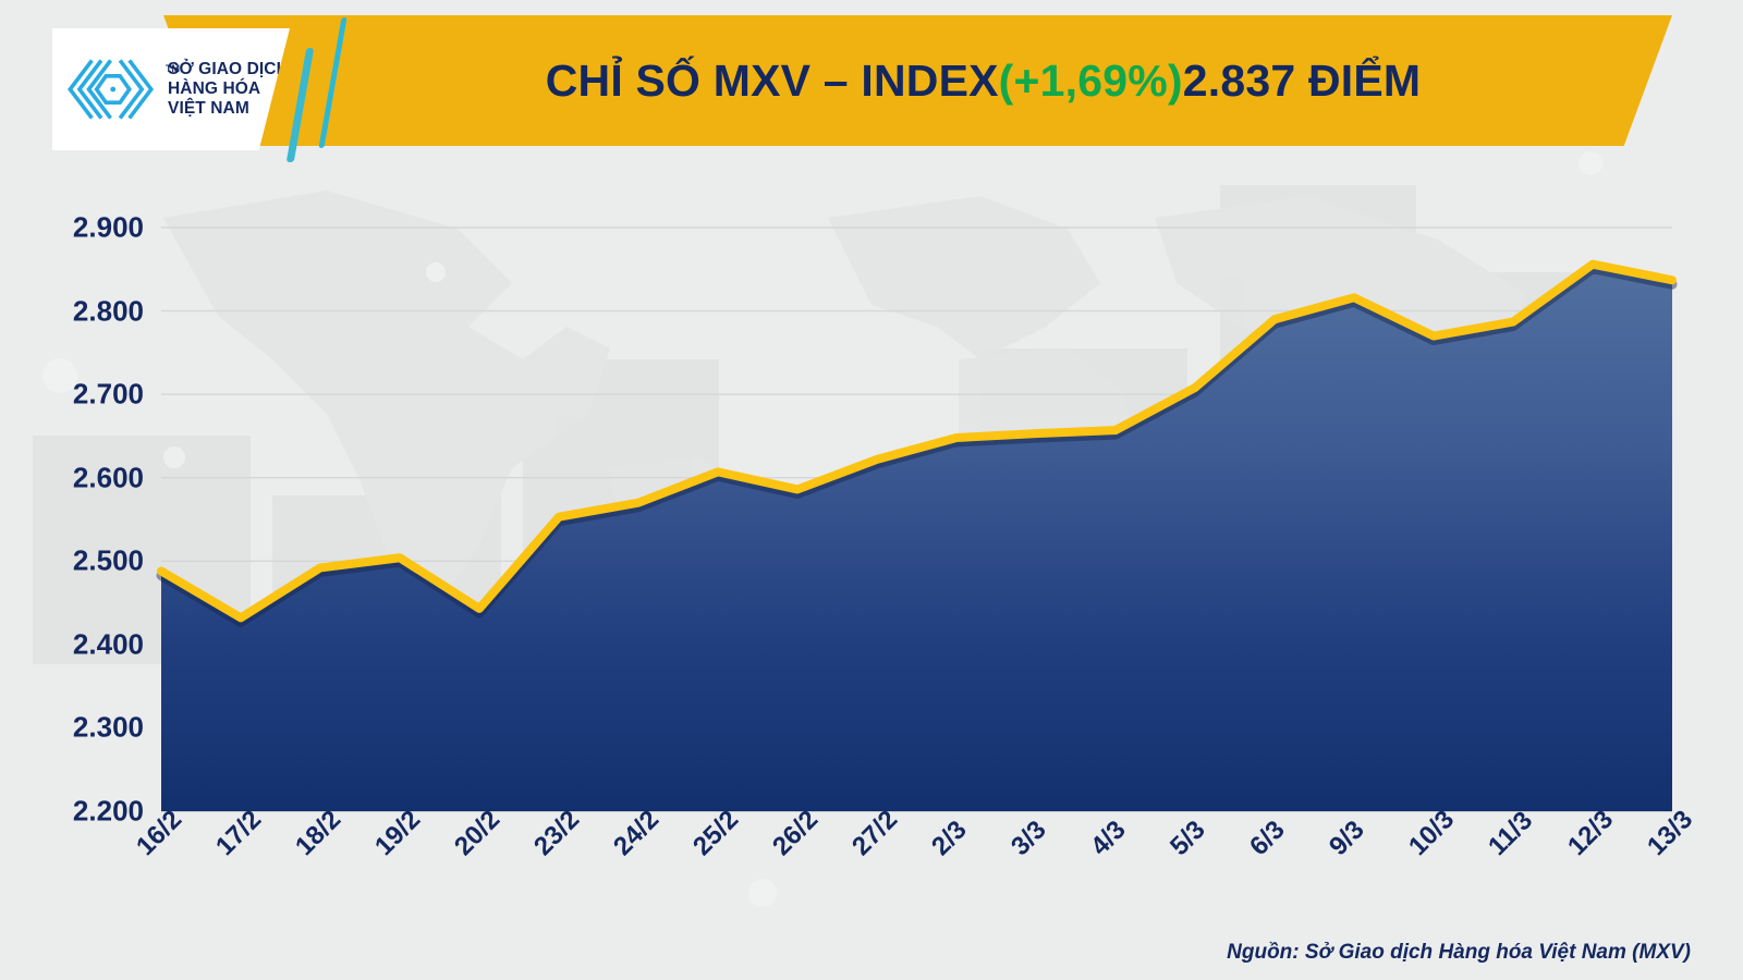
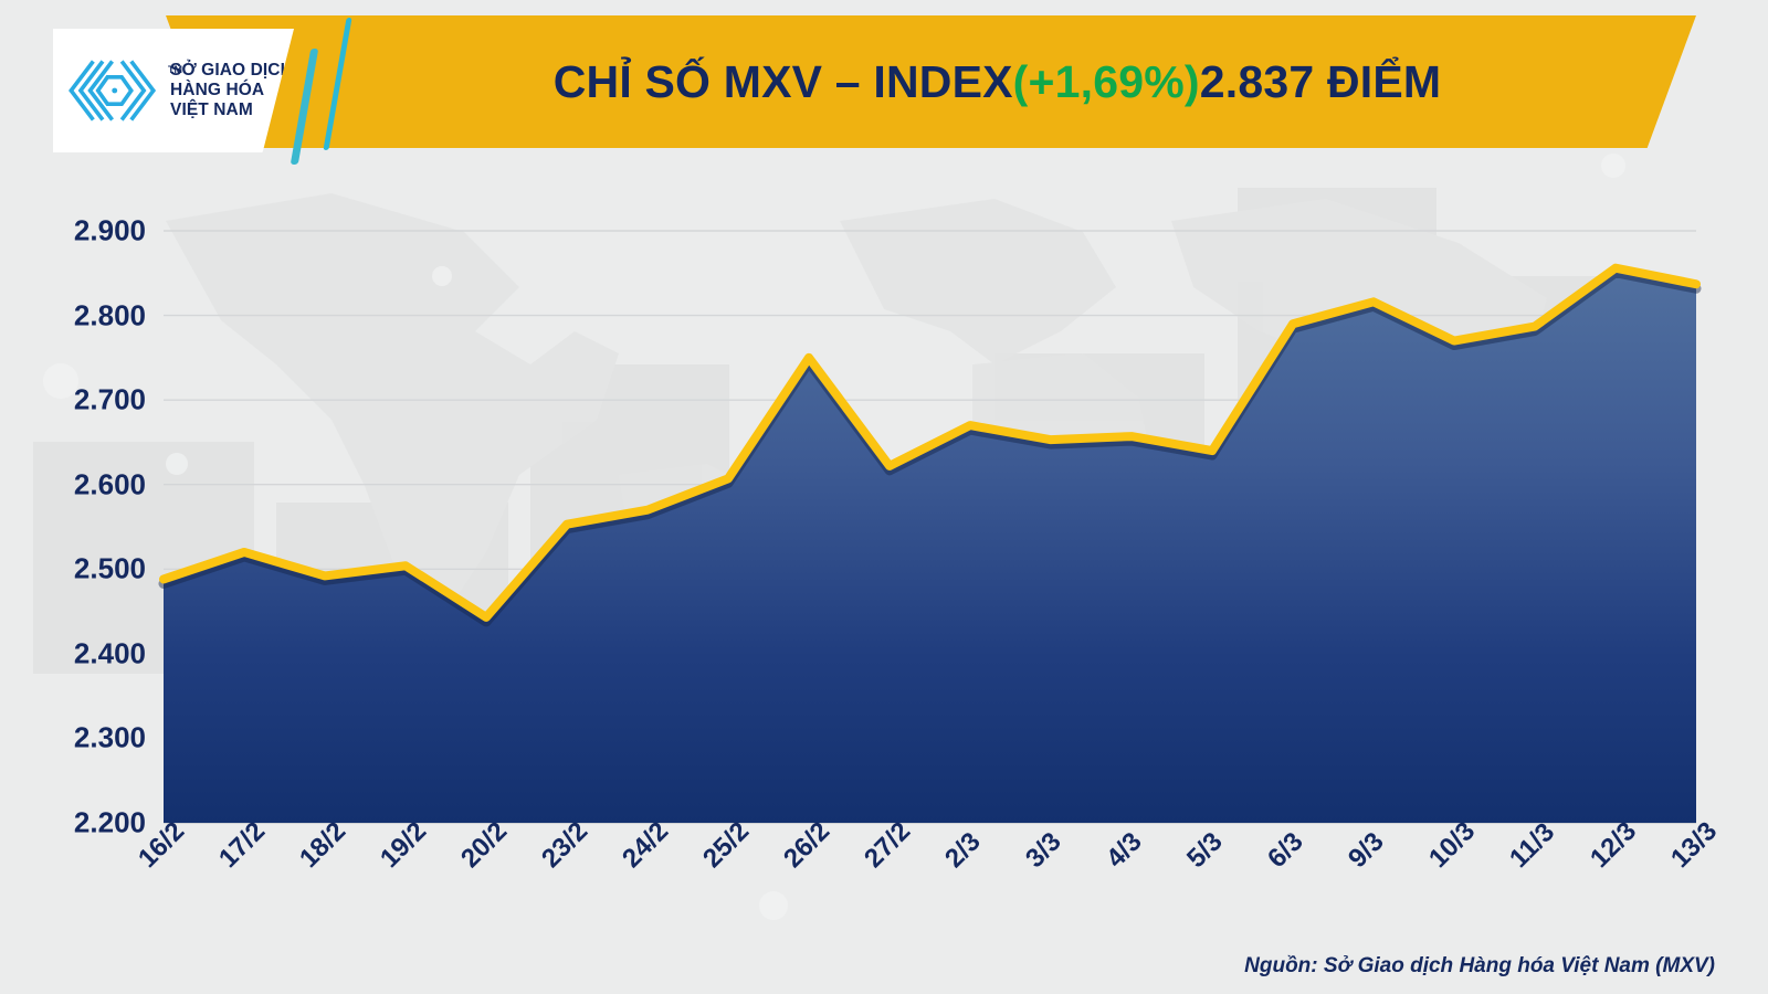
17/2: 2430 -> 2520
26/2: 2590 -> 2750
2/3: 2650 -> 2670
5/3: 2710 -> 2640
